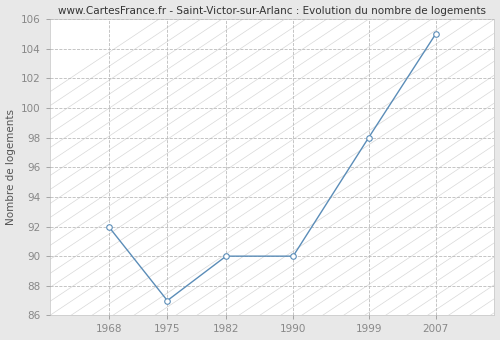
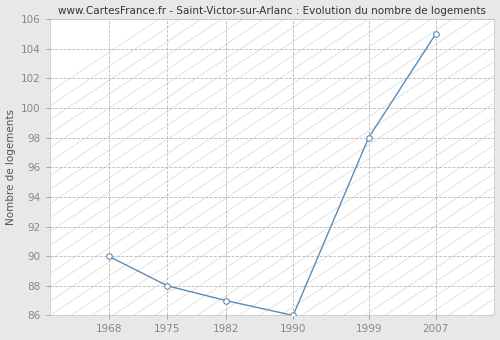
1968: 92 -> 90
1975: 87 -> 88
1982: 90 -> 87
1990: 90 -> 86
